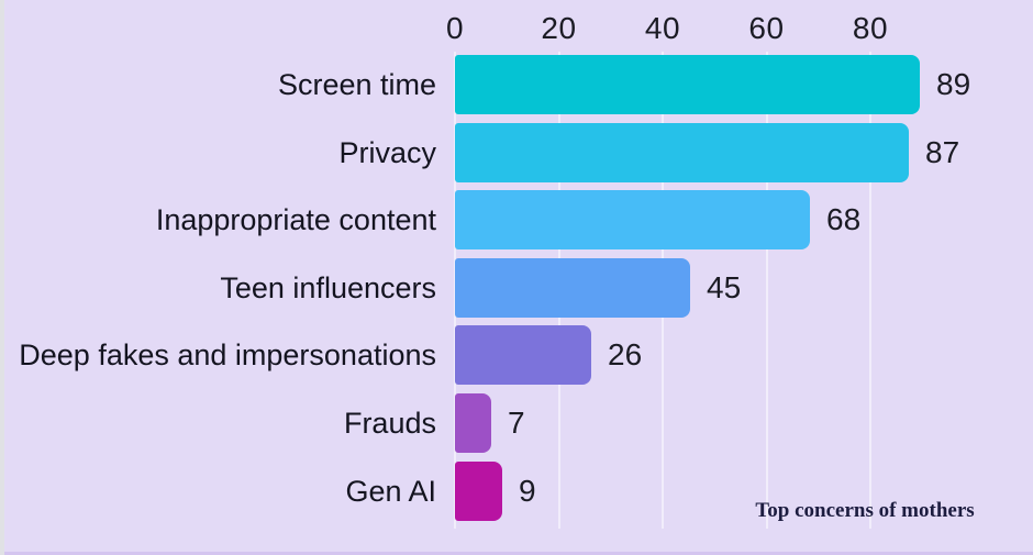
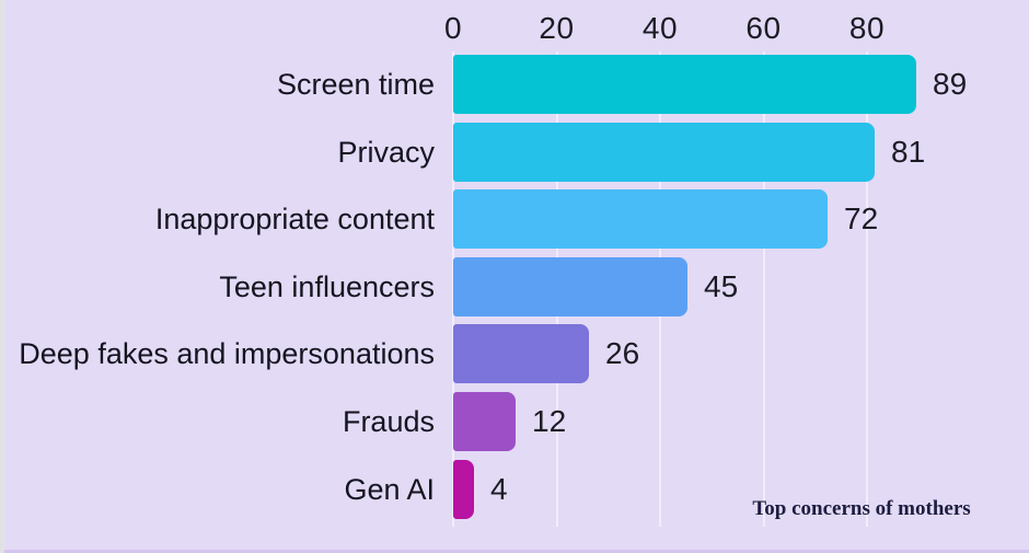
Privacy: 87 -> 81
Inappropriate content: 68 -> 72
Frauds: 7 -> 12
Gen AI: 9 -> 4
